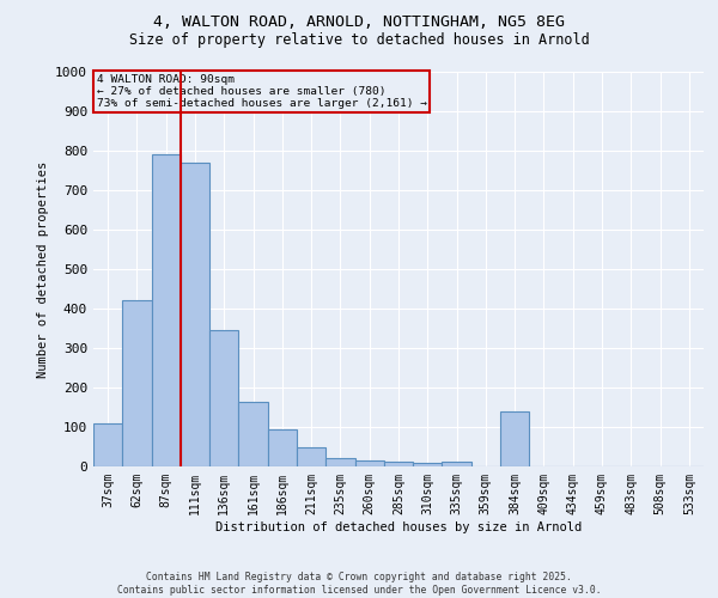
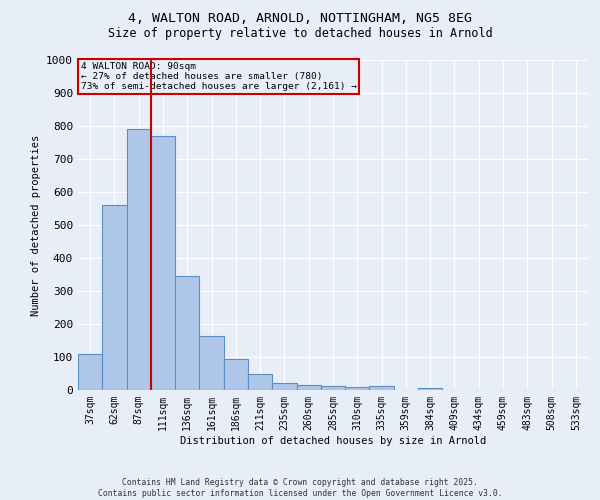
62sqm: 420 -> 560
384sqm: 140 -> 5
